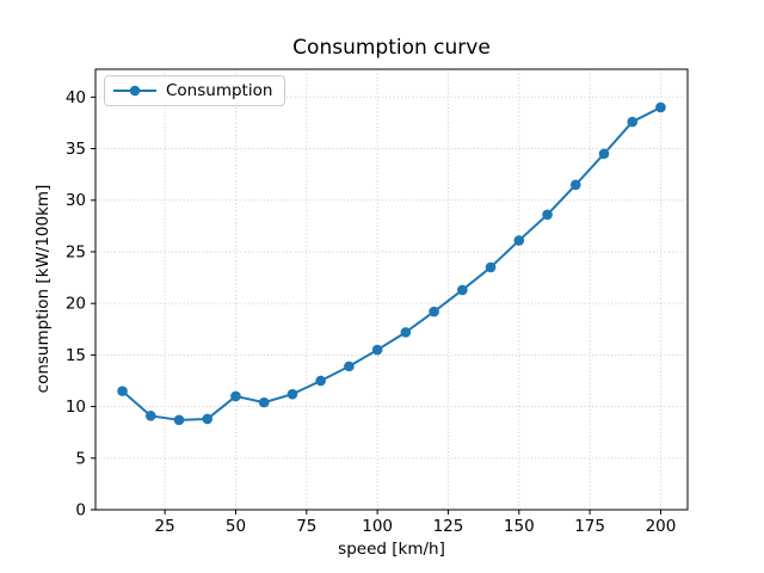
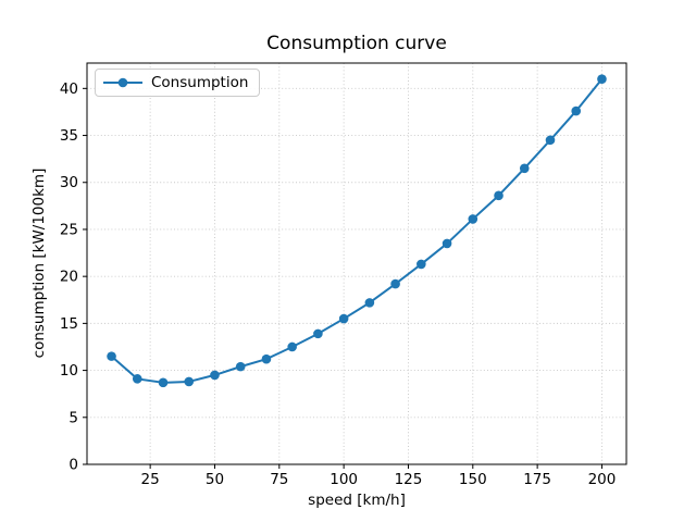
50: 11 -> 10
200: 39 -> 41
